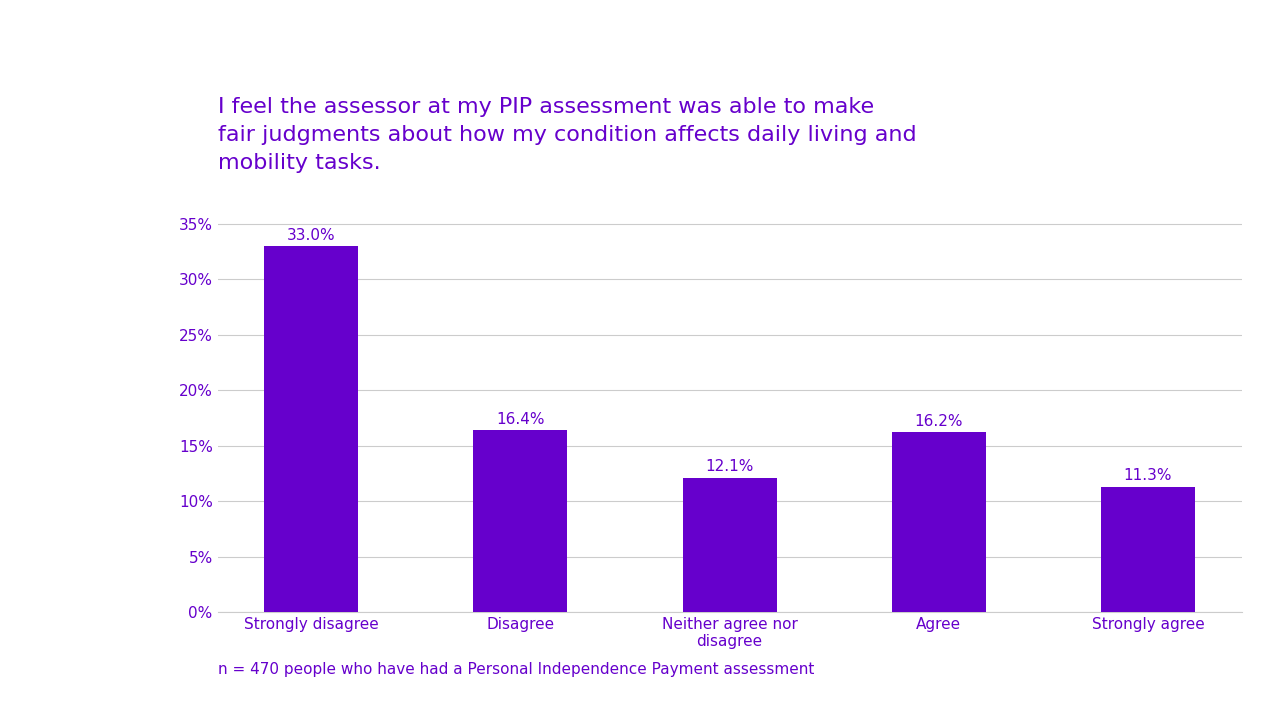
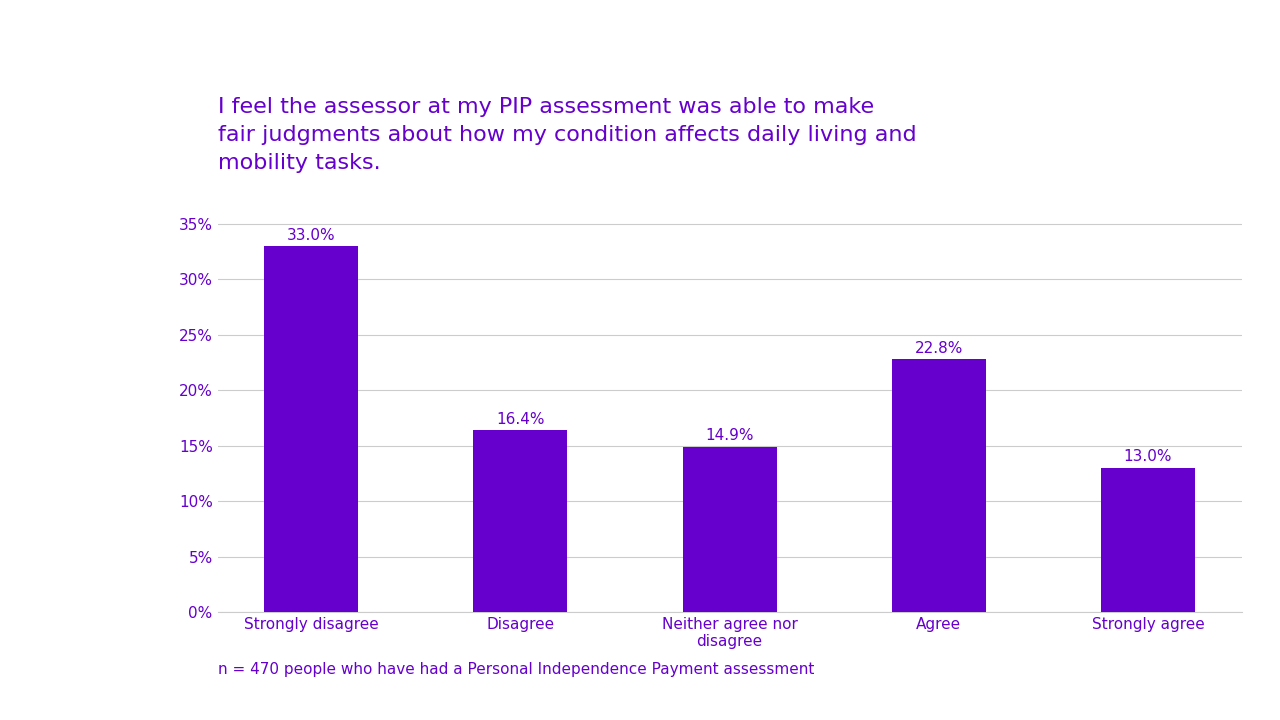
Neither agree nor disagree: 12.1% -> 14.9%
Agree: 16.2% -> 22.8%
Strongly agree: 11.3% -> 13.0%
